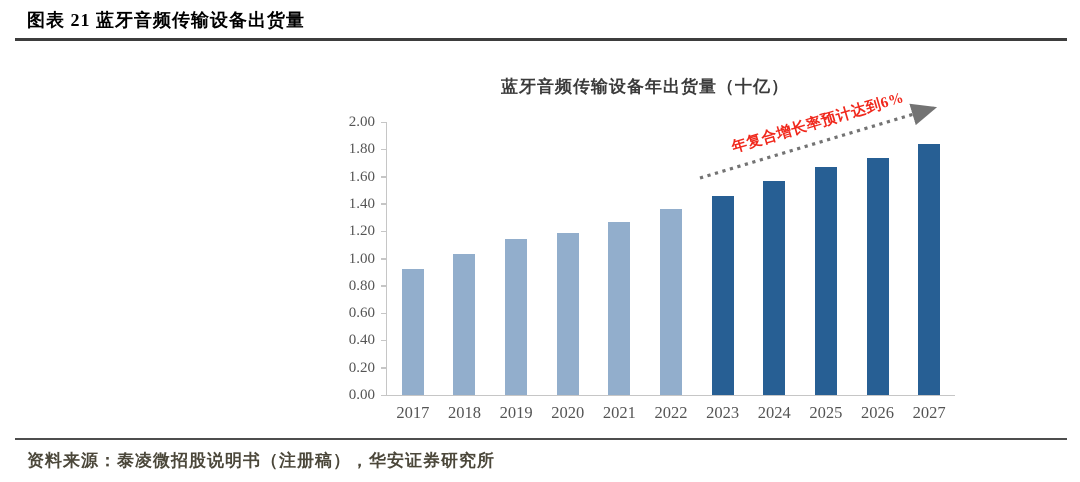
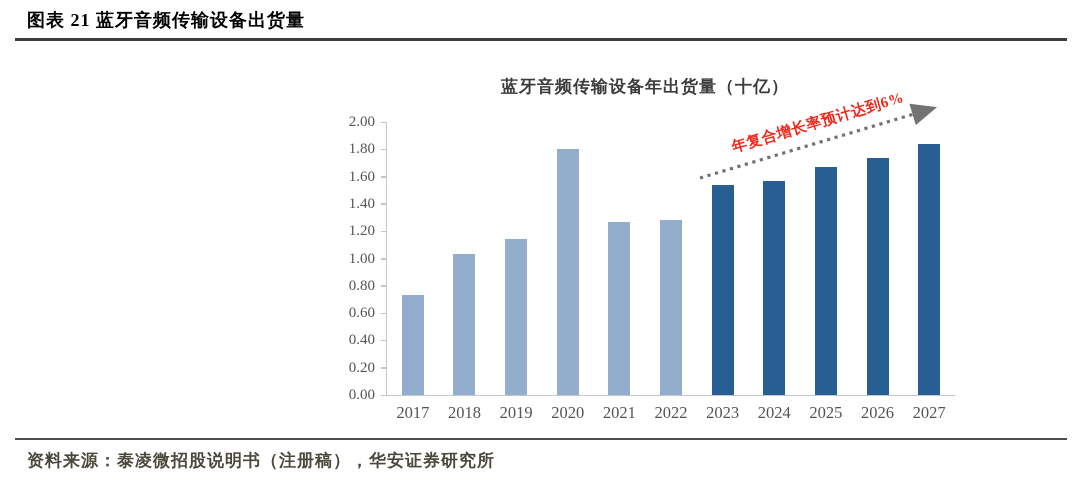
2017: 0.92 -> 0.73
2020: 1.19 -> 1.80
2022: 1.36 -> 1.28
2023: 1.46 -> 1.54
